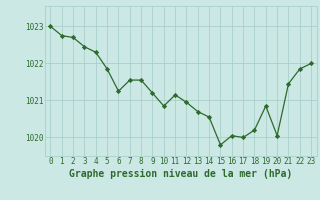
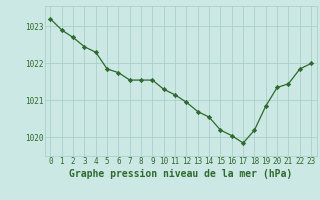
0: 1023.00 -> 1023.20
1: 1022.75 -> 1022.90
6: 1021.25 -> 1021.75
9: 1021.20 -> 1021.55
10: 1020.85 -> 1021.30
15: 1019.80 -> 1020.20
17: 1020.00 -> 1019.85
20: 1020.05 -> 1021.35
